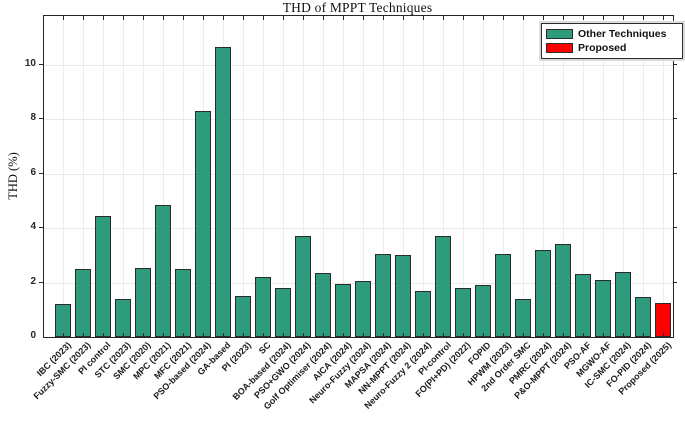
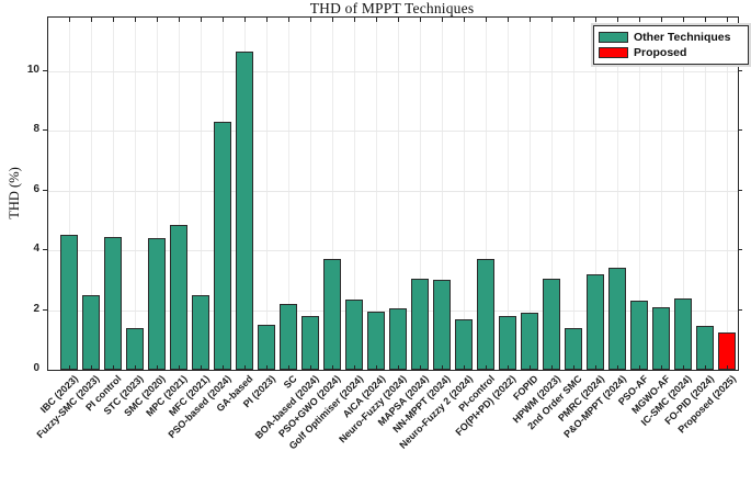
IBC (2023): 1.2 -> 4.5
SMC (2020): 2.5 -> 4.4
